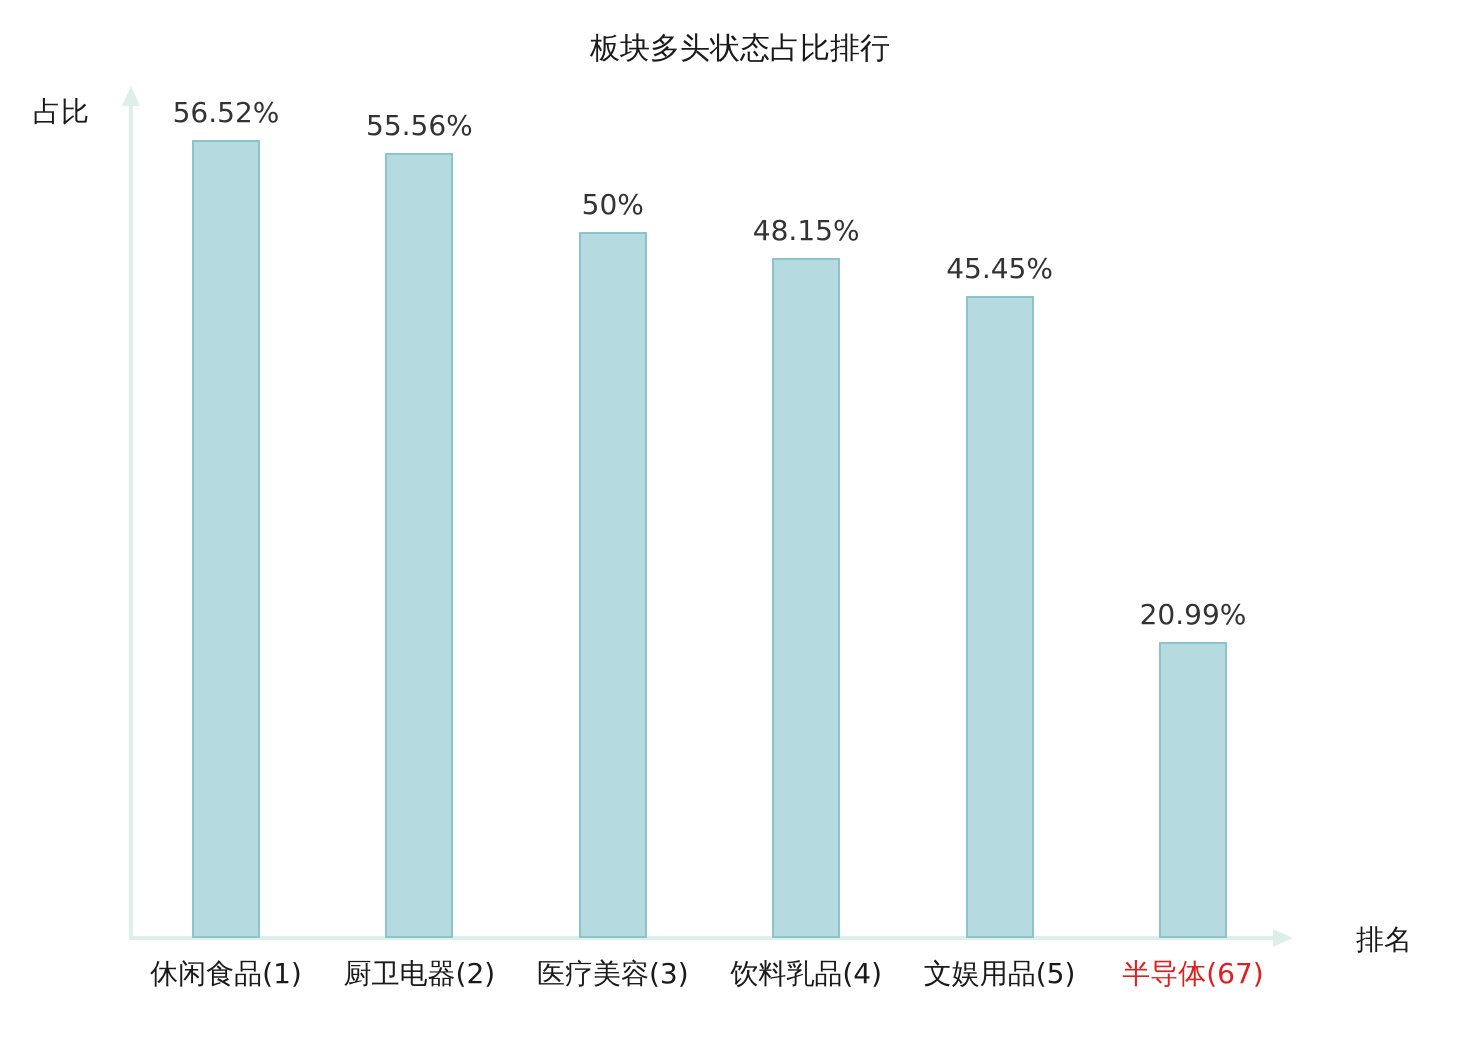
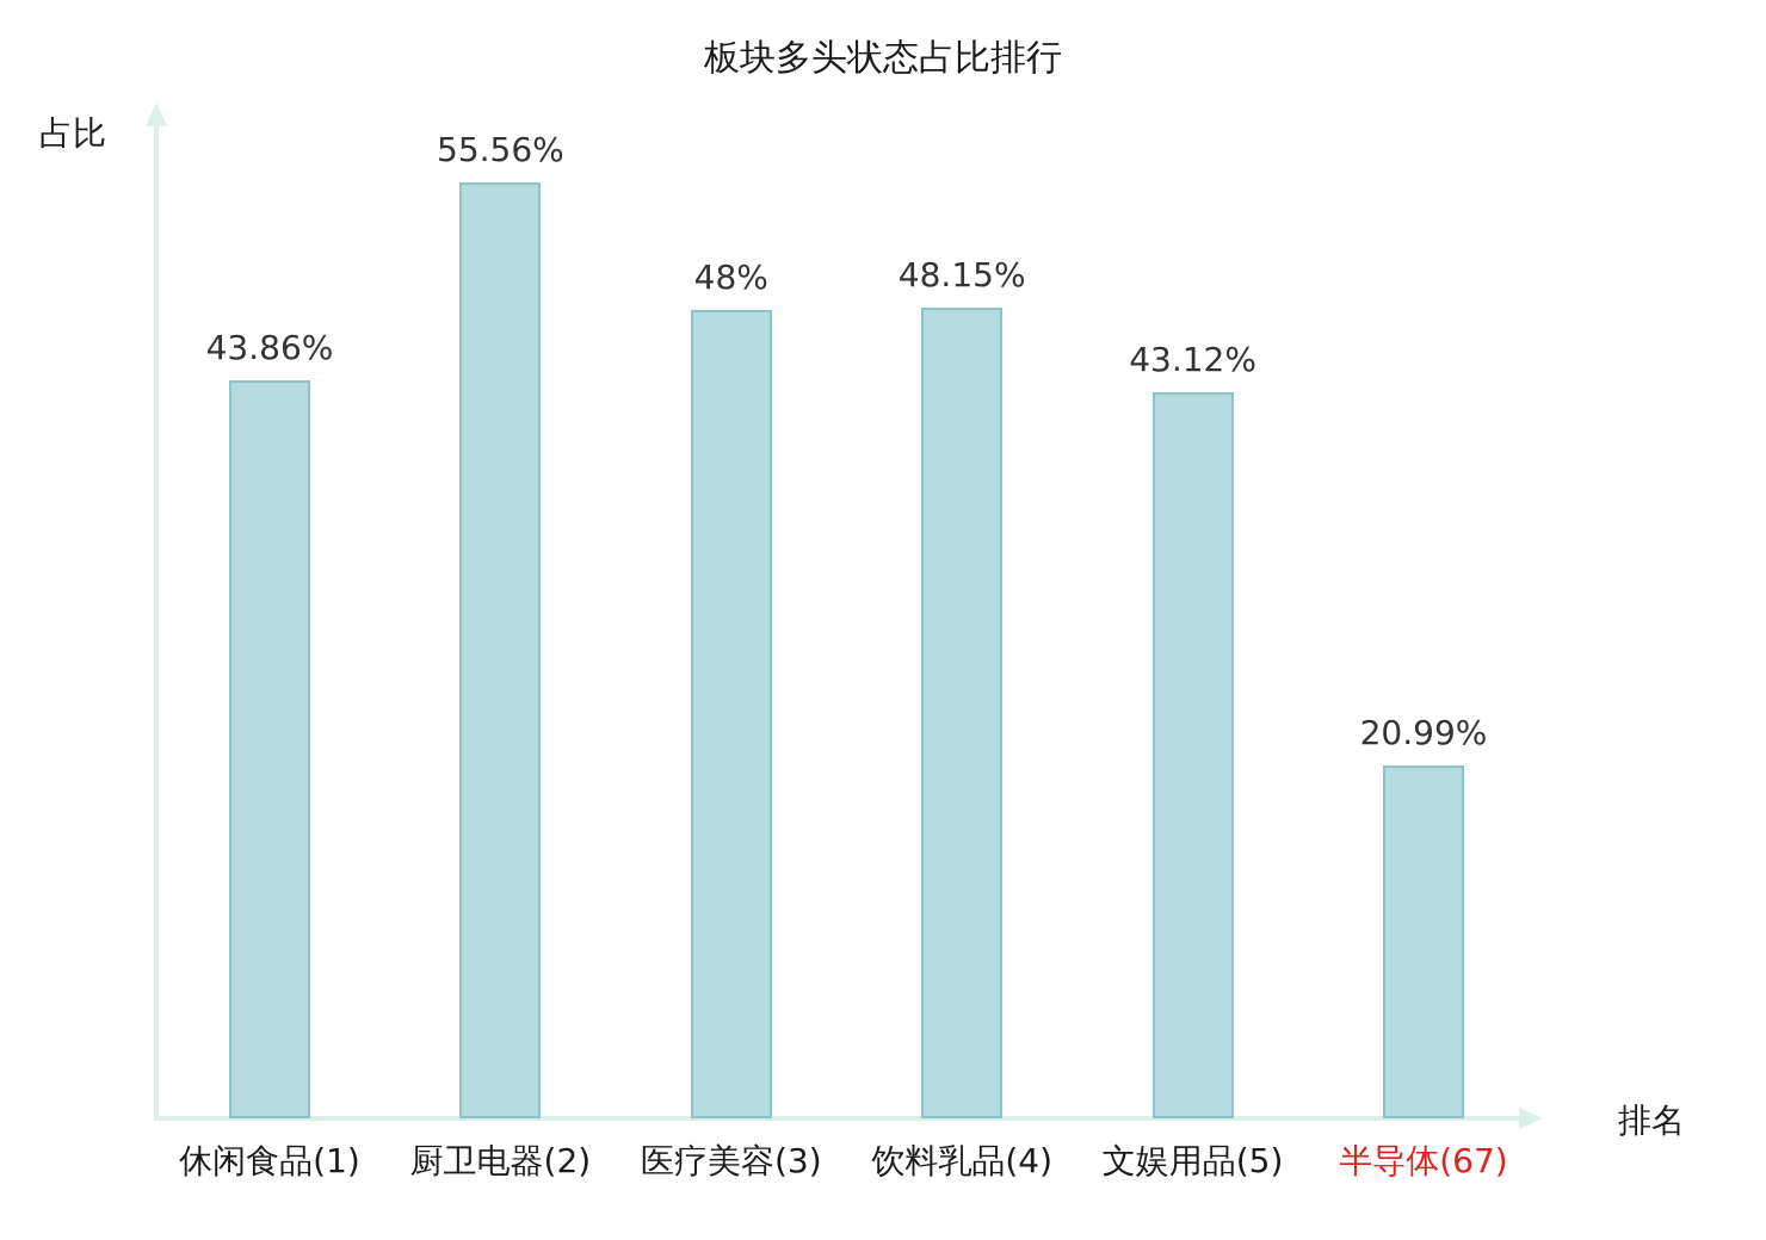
休闲食品(1): 56.52% -> 43.86%
医疗美容(3): 50% -> 48%
文娱用品(5): 45.45% -> 43.12%
